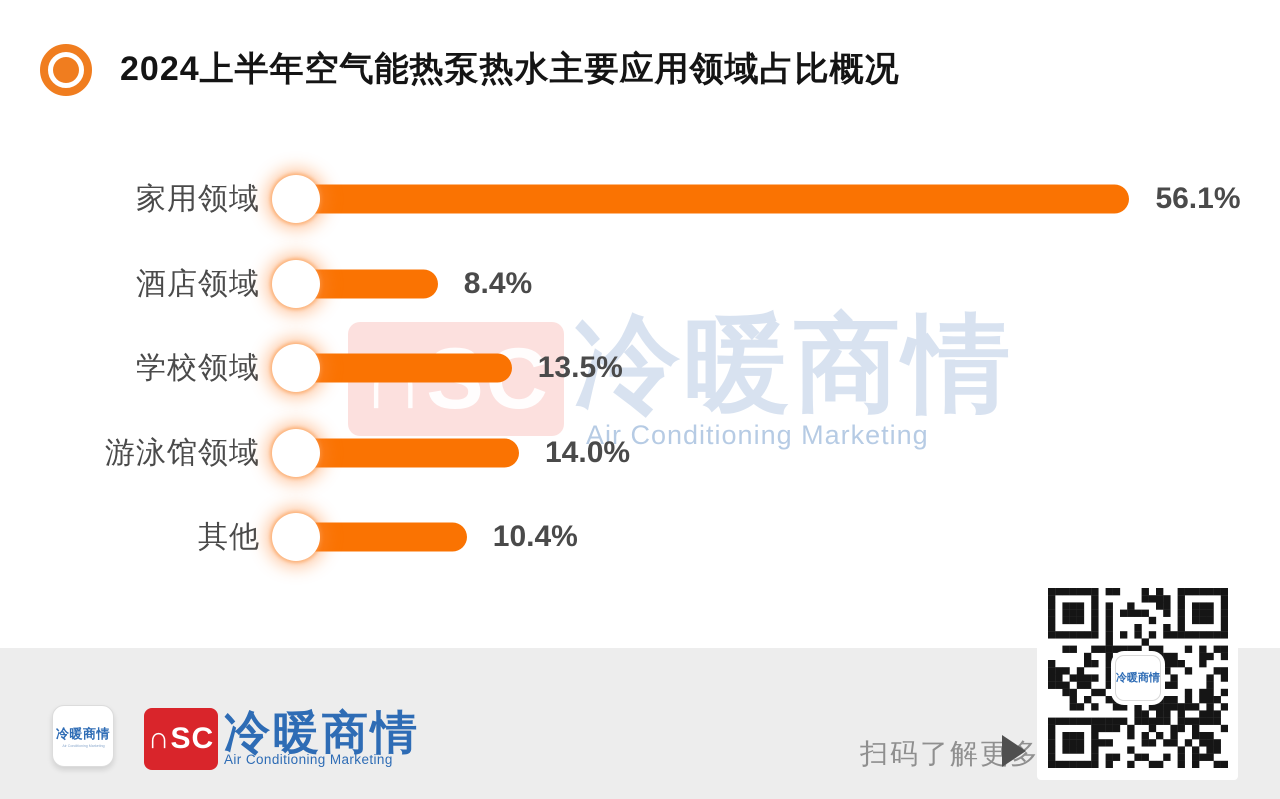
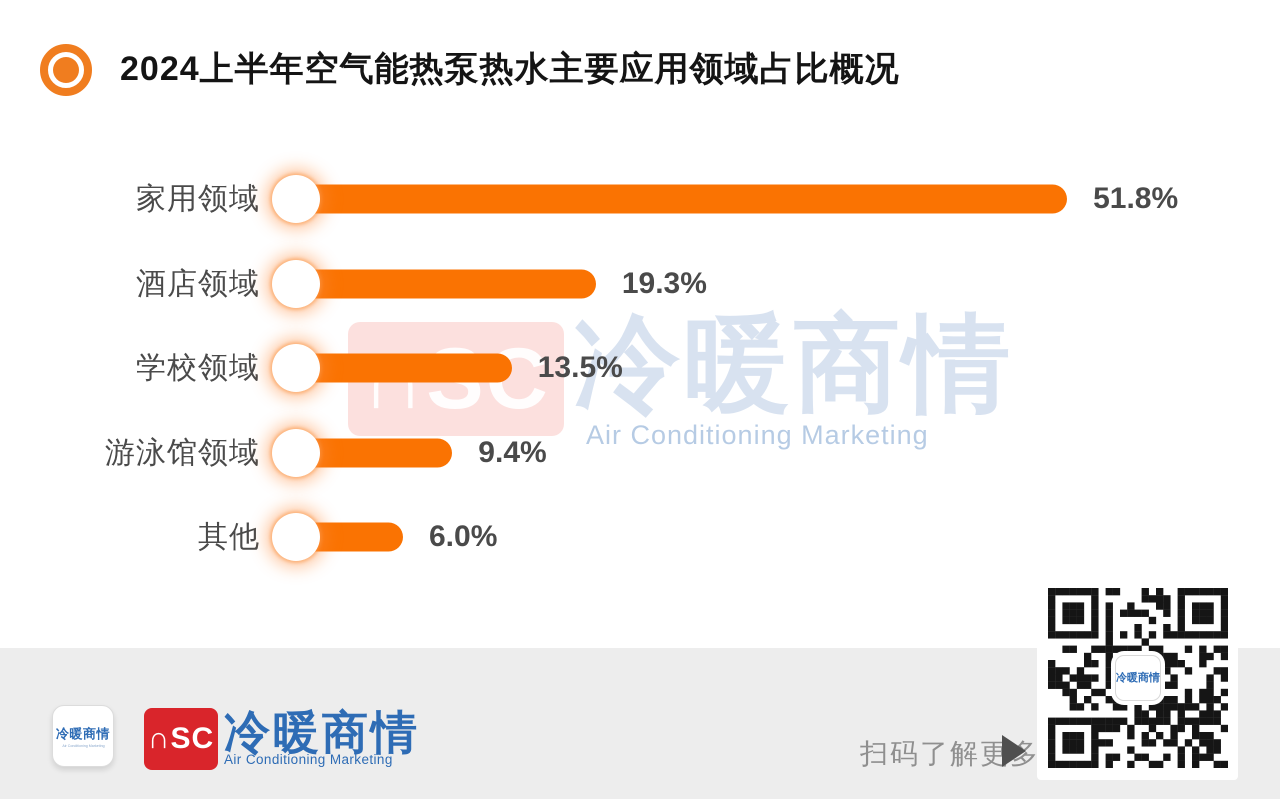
家用领域: 56.1% -> 51.8%
酒店领域: 8.4% -> 19.3%
游泳馆领域: 14.0% -> 9.4%
其他: 10.4% -> 6.0%
